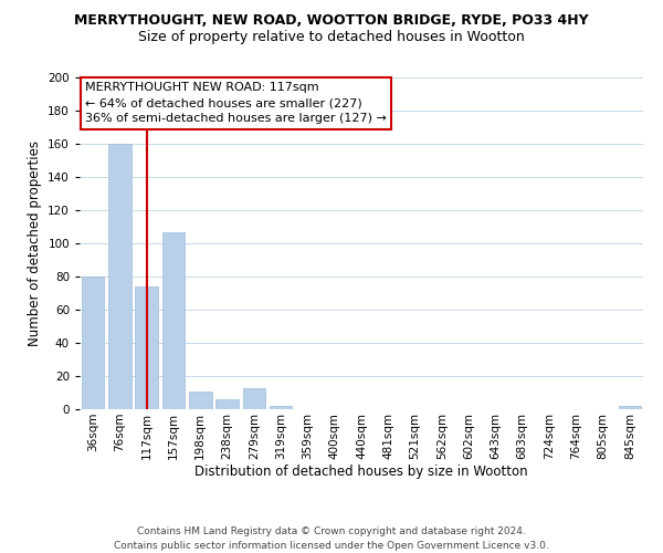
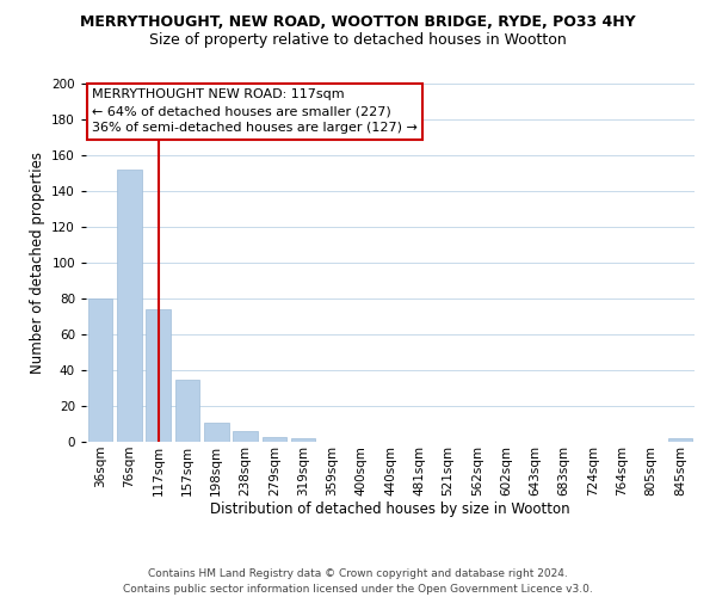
76sqm: 160 -> 152
157sqm: 107 -> 35
279sqm: 13 -> 3
